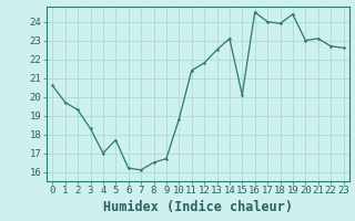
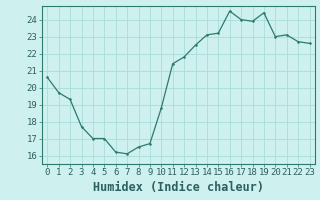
3: 18.3 -> 17.7
5: 17.7 -> 17.0
15: 20.1 -> 23.2
